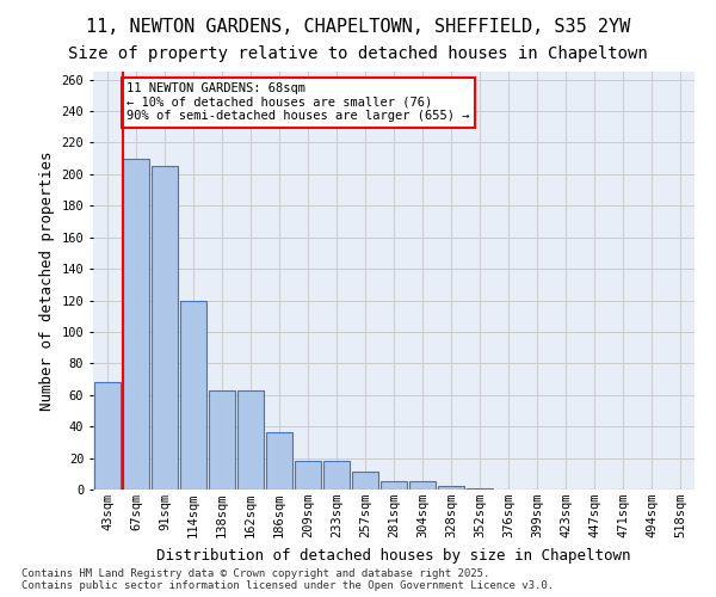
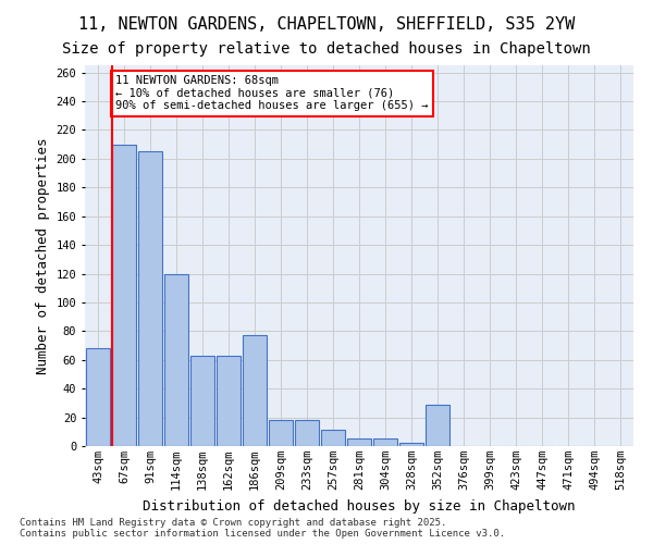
186sqm: 36 -> 77
352sqm: 1 -> 29
